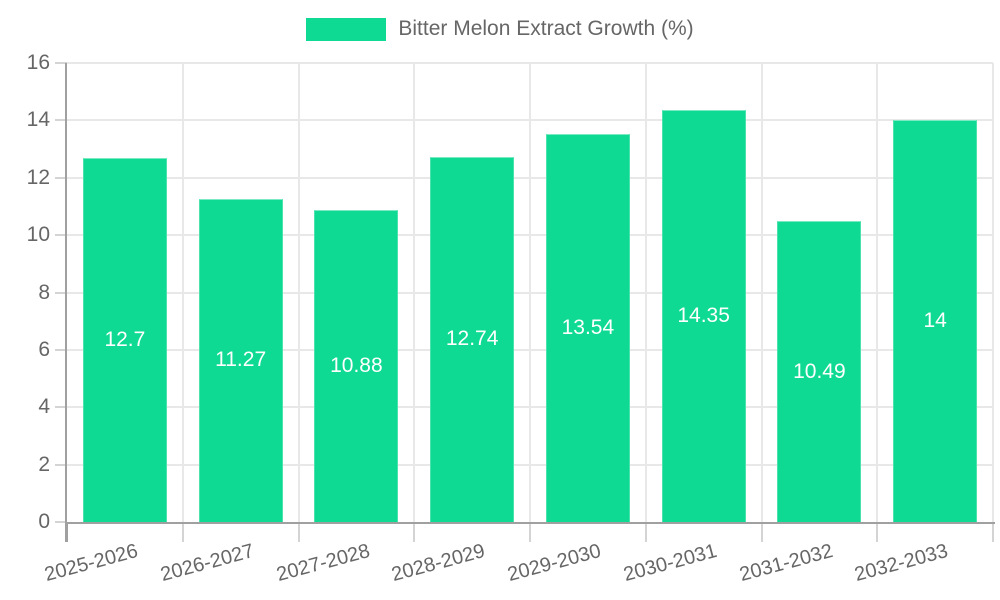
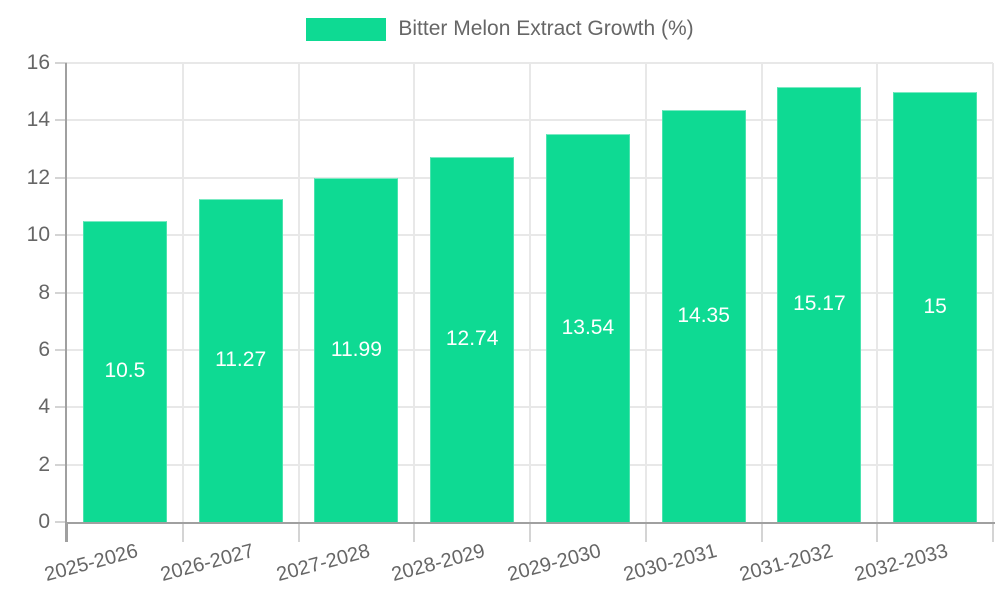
2025-2026: 12.7 -> 10.5
2027-2028: 10.88 -> 11.99
2031-2032: 10.49 -> 15.17
2032-2033: 14 -> 15
